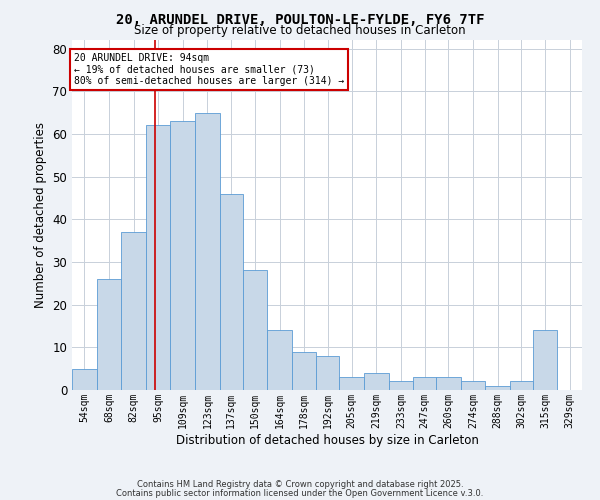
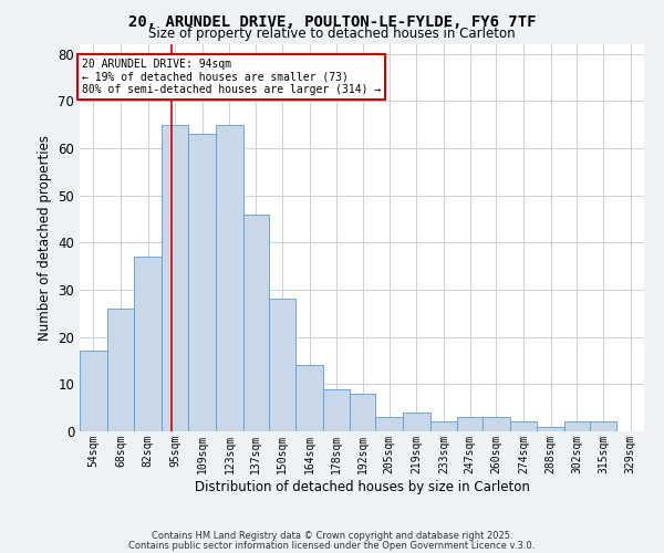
54sqm: 5 -> 17
95sqm: 62 -> 65
315sqm: 14 -> 2
